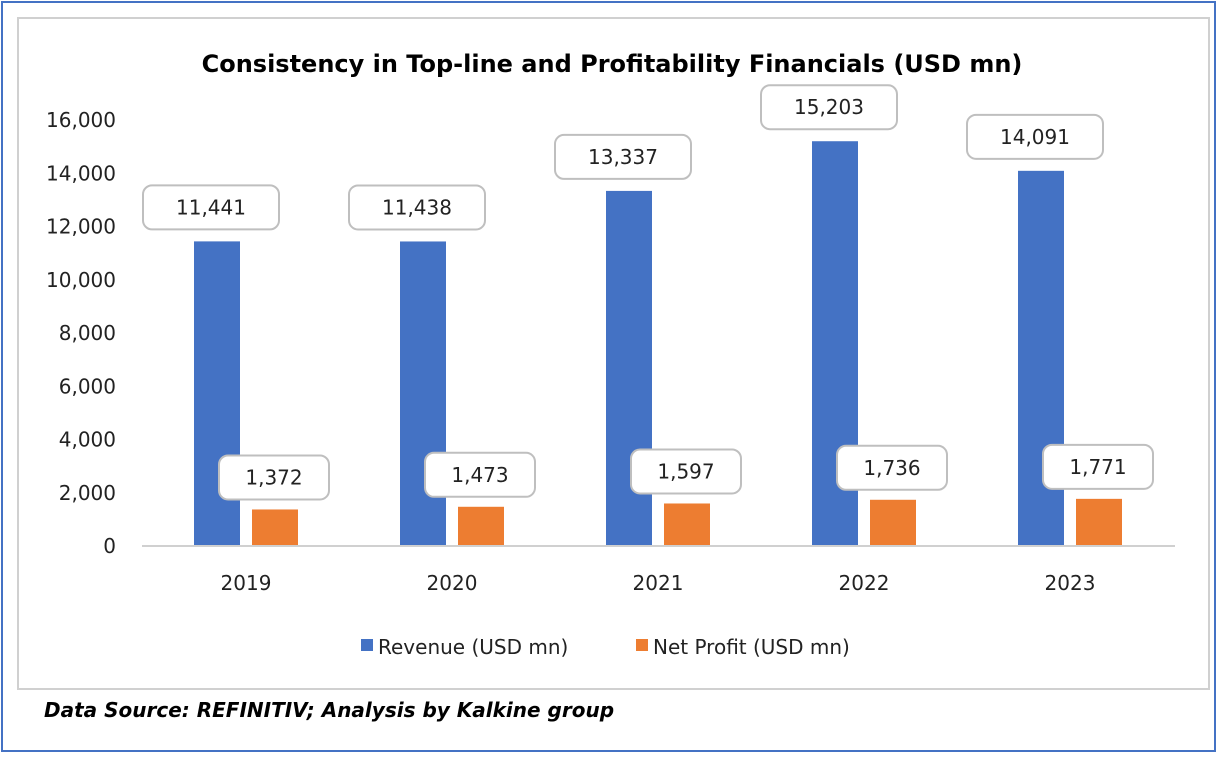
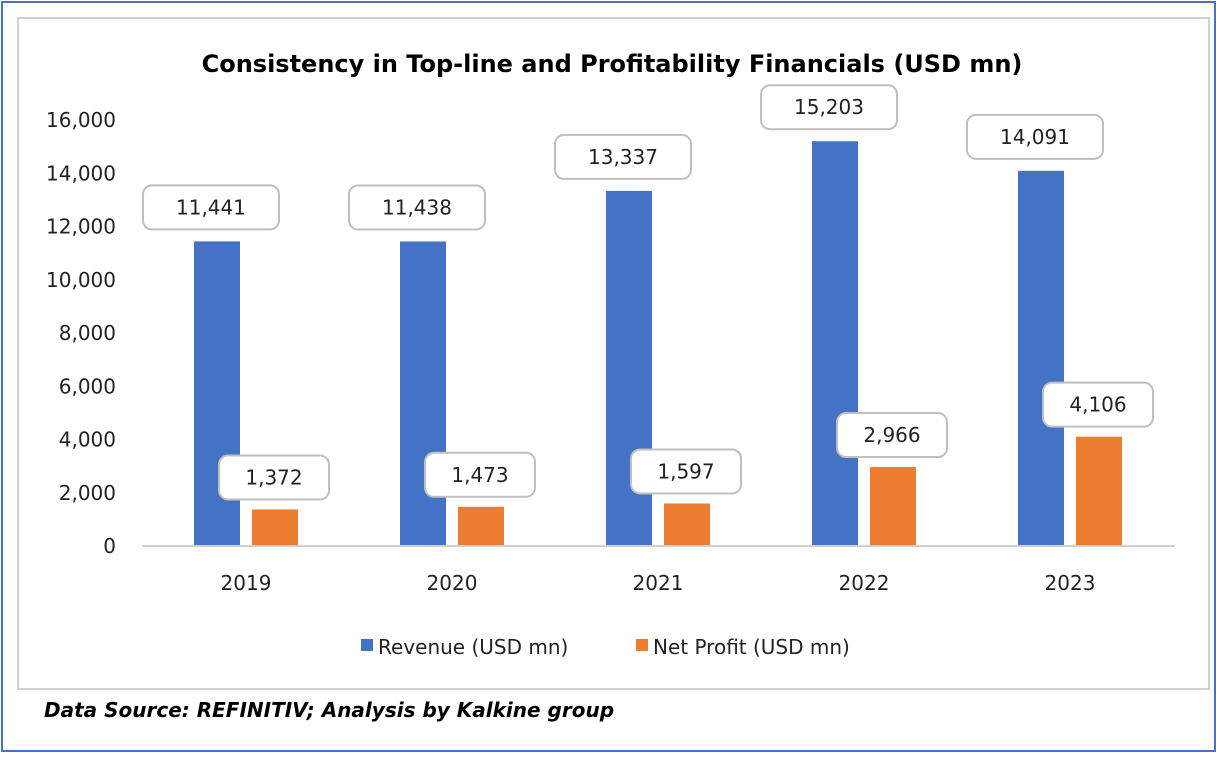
Net Profit (USD mn)/2022: 1,736 -> 2,966
Net Profit (USD mn)/2023: 1,771 -> 4,106
